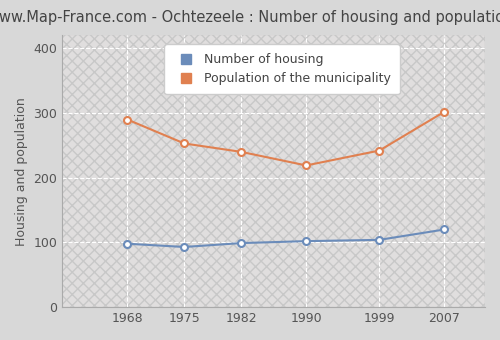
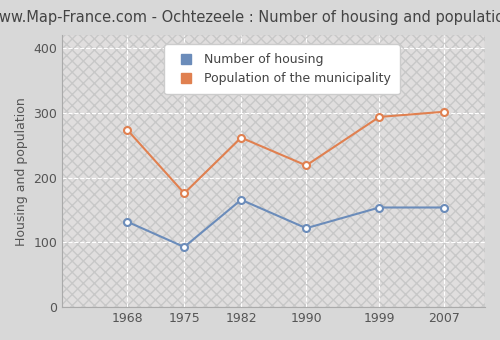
Number of housing/1968: 98 -> 132
Population of the municipality/1968: 290 -> 274
Population of the municipality/1975: 253 -> 176
Number of housing/1982: 99 -> 166
Population of the municipality/1982: 240 -> 262
Number of housing/1990: 102 -> 122
Number of housing/1999: 104 -> 154
Population of the municipality/1999: 242 -> 294
Number of housing/2007: 120 -> 154
